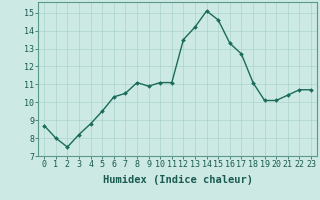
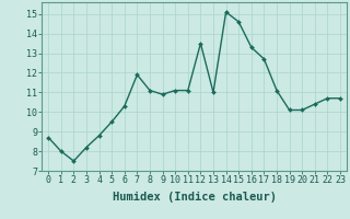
7: 10.5 -> 11.9
13: 14.2 -> 11.0
